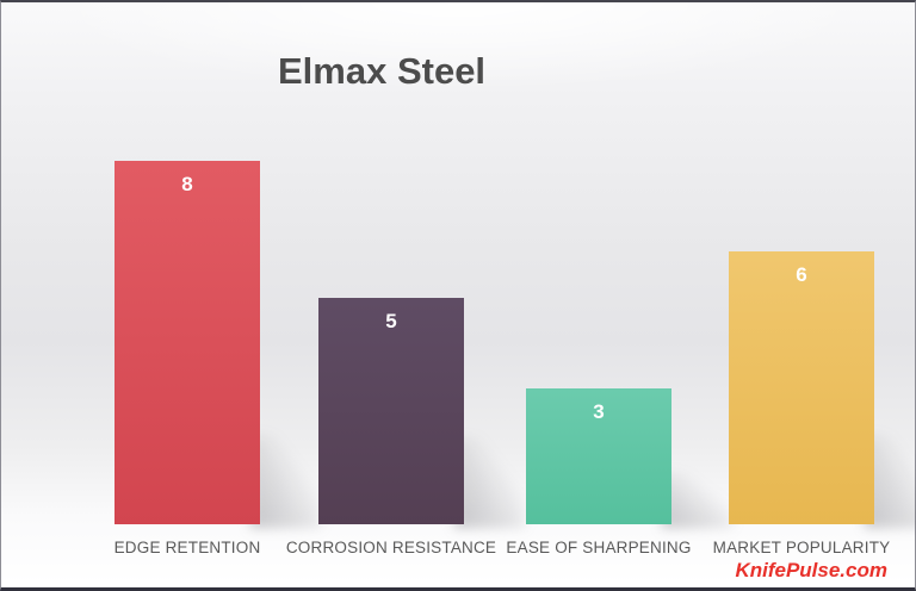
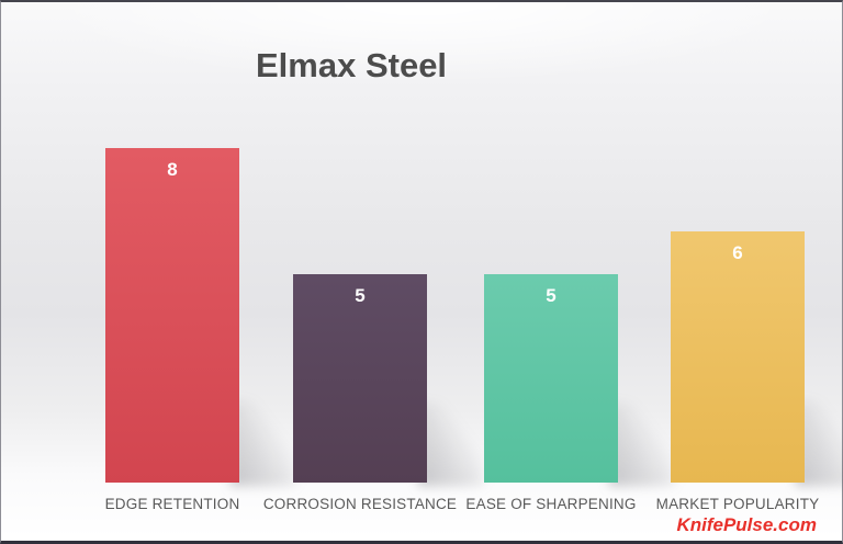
EASE OF SHARPENING: 3 -> 5
